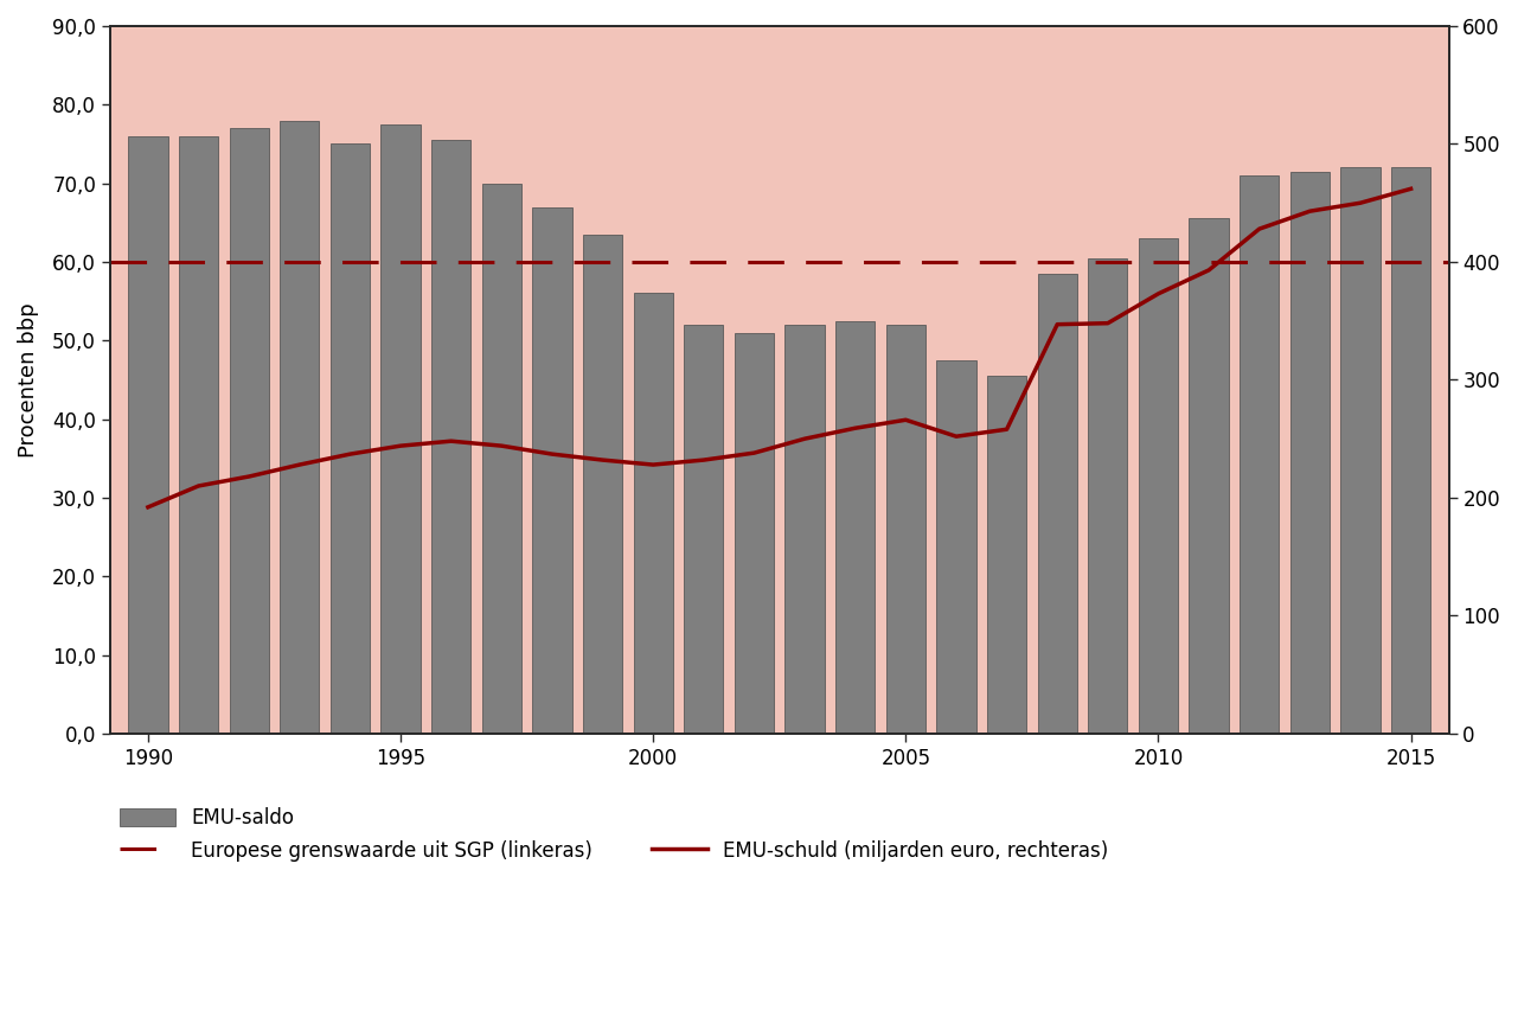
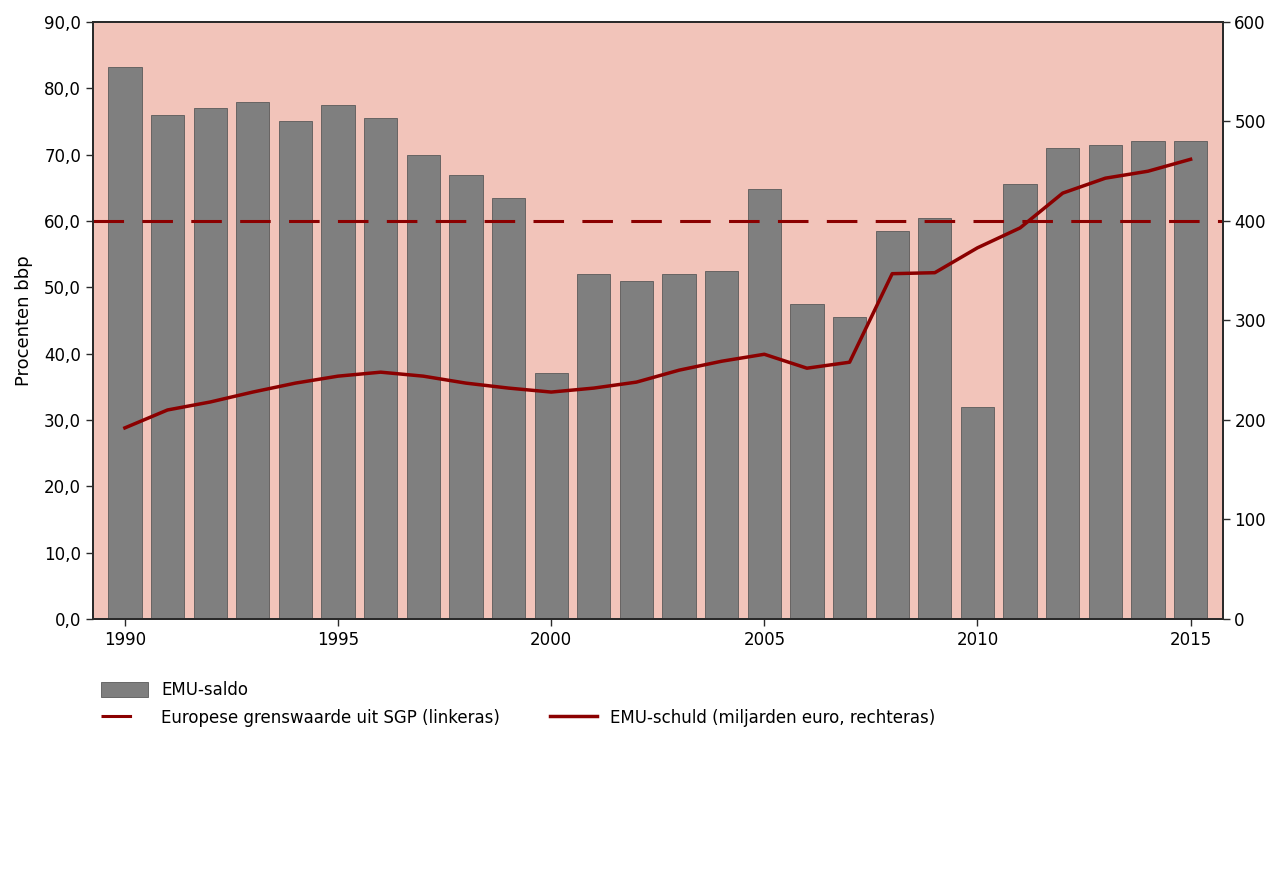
EMU-saldo/1990: 76,0 -> 83,2
EMU-saldo/2000: 56,0 -> 37,0
EMU-saldo/2005: 52,0 -> 64,8
EMU-saldo/2010: 63,0 -> 32,0
